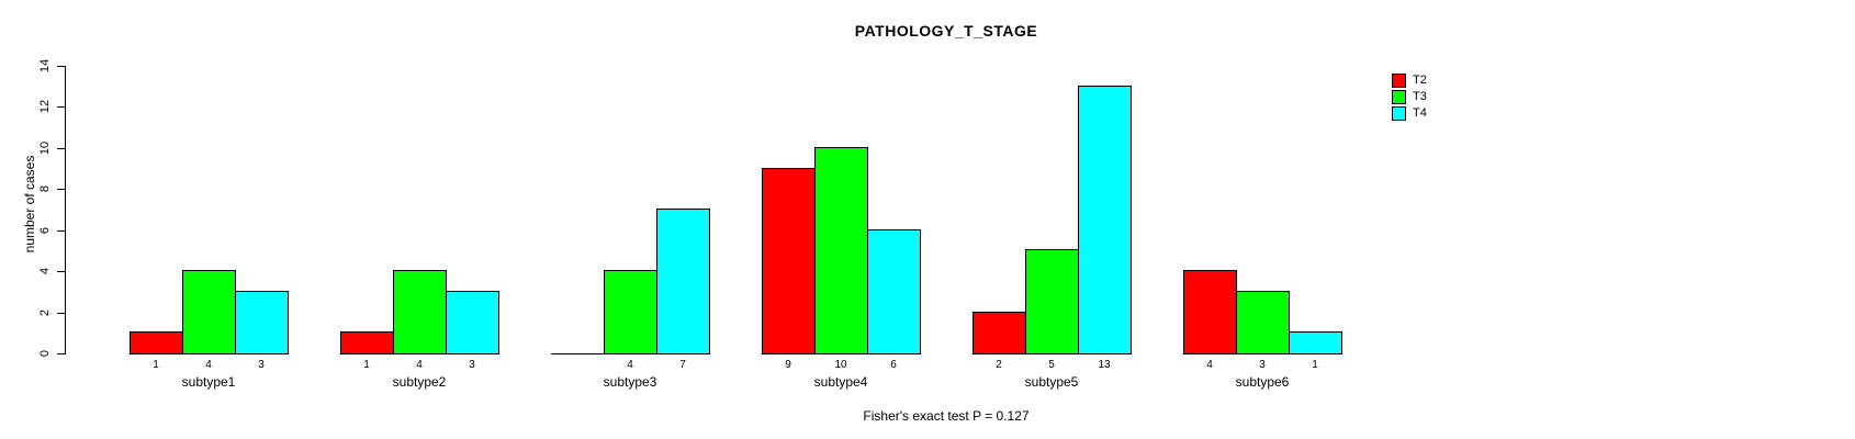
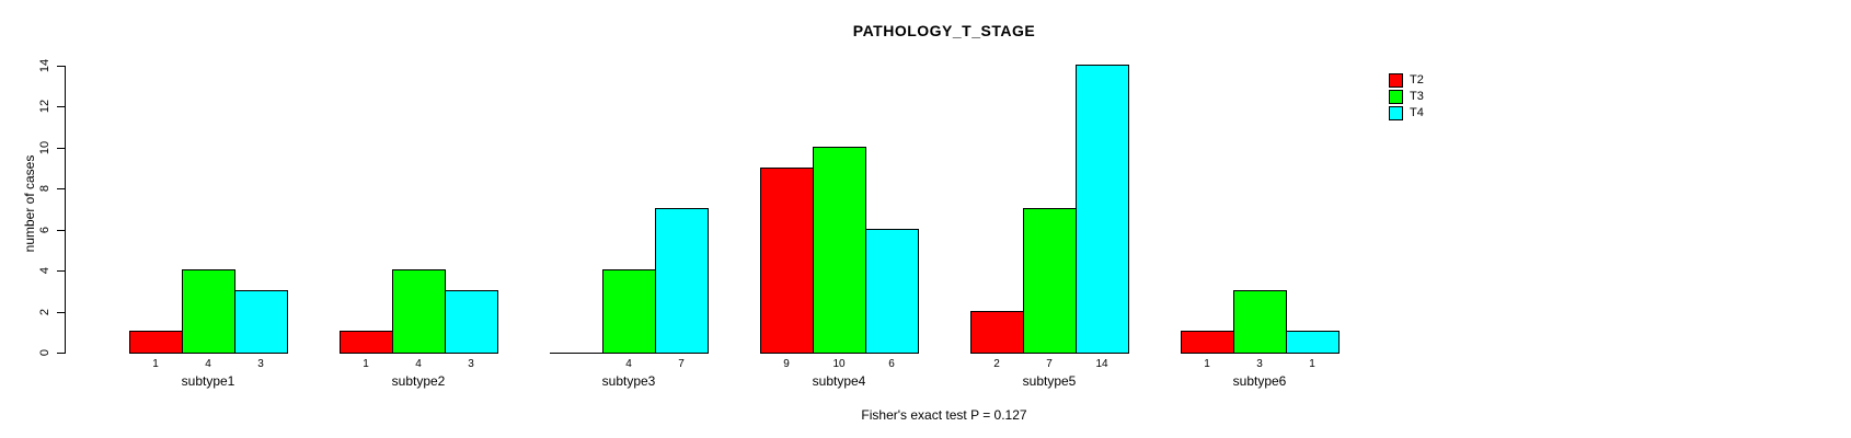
T3/subtype5: 5 -> 7
T4/subtype5: 13 -> 14
T2/subtype6: 4 -> 1
